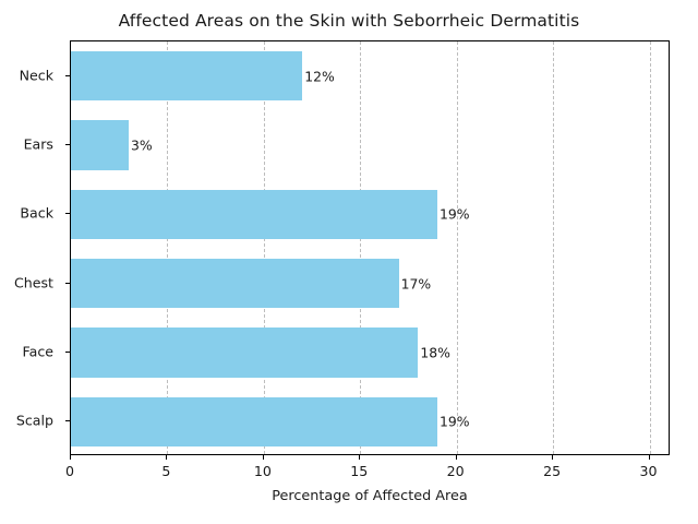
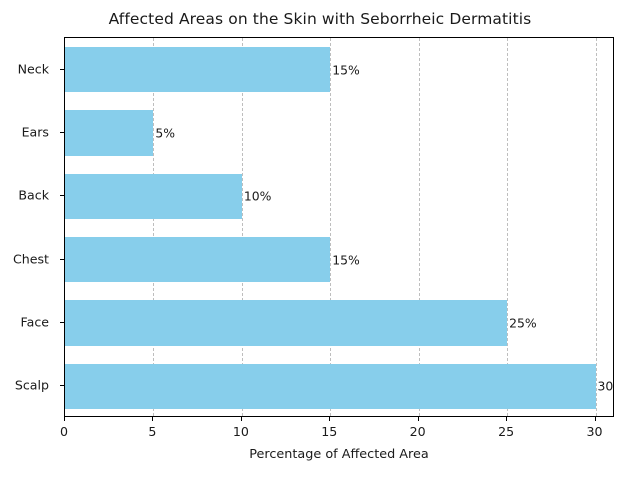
Scalp: 19% -> 30%
Face: 18% -> 25%
Chest: 17% -> 15%
Back: 19% -> 10%
Ears: 3% -> 5%
Neck: 12% -> 15%
